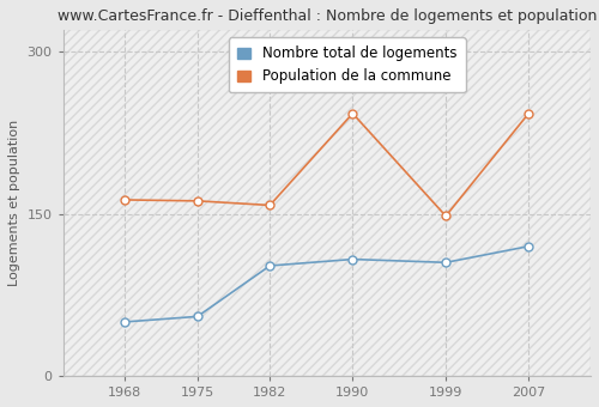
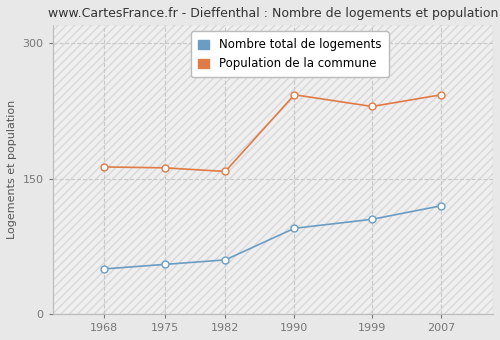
Nombre total de logements/1982: 102 -> 60
Nombre total de logements/1990: 108 -> 95
Population de la commune/1999: 148 -> 230
